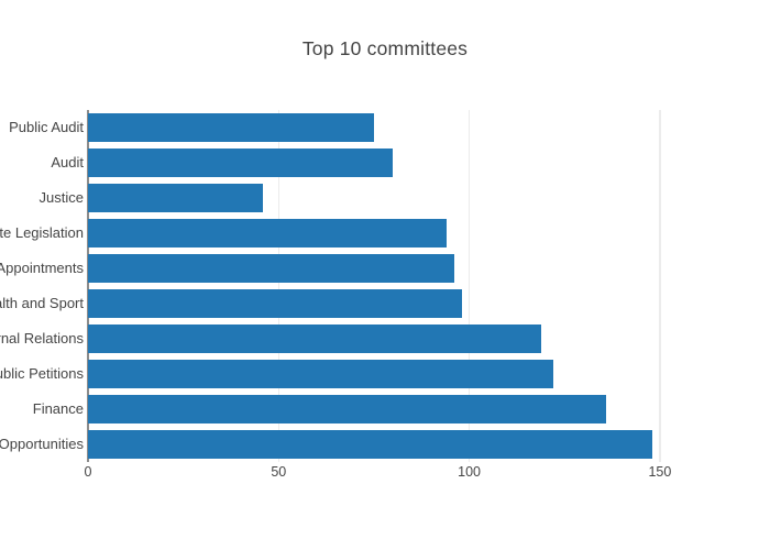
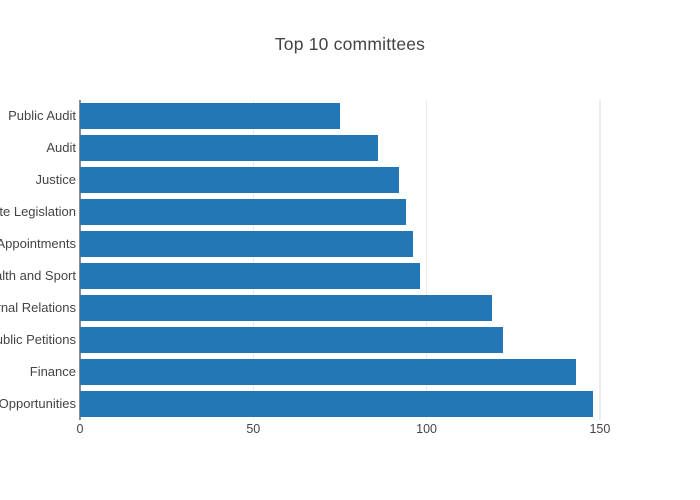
Audit: 80 -> 86
Justice: 46 -> 92
Finance: 136 -> 143
